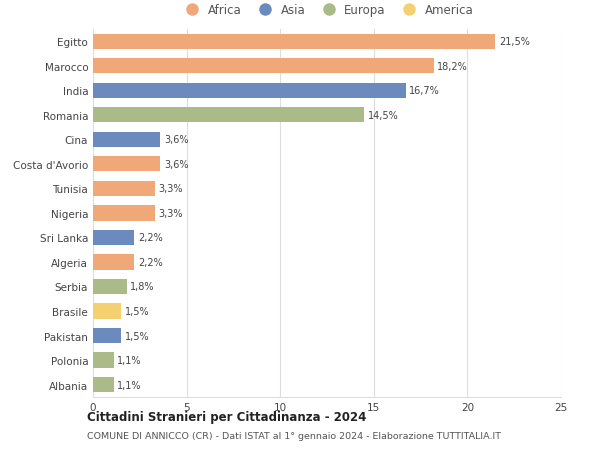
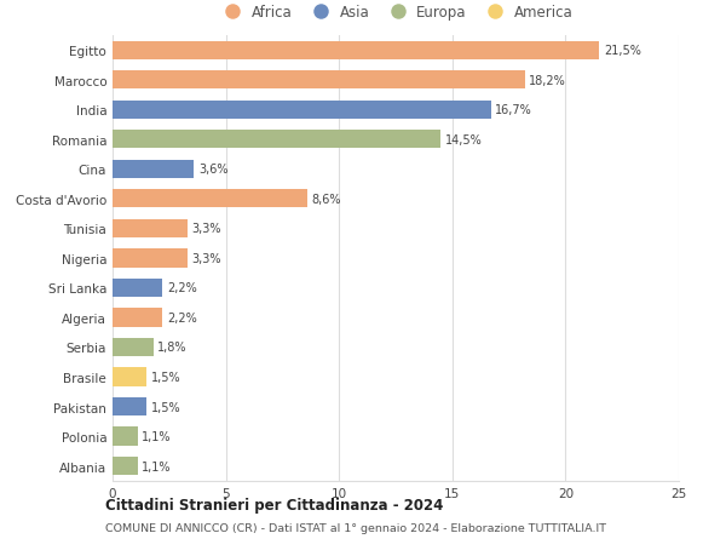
Costa d'Avorio: 3,6% -> 8,6%
